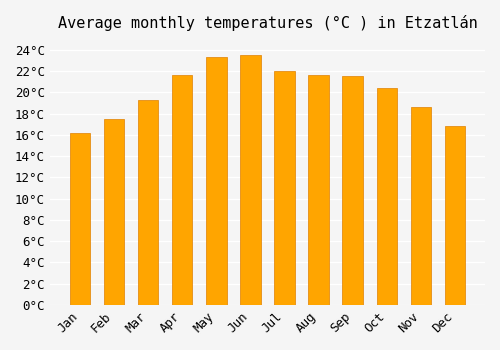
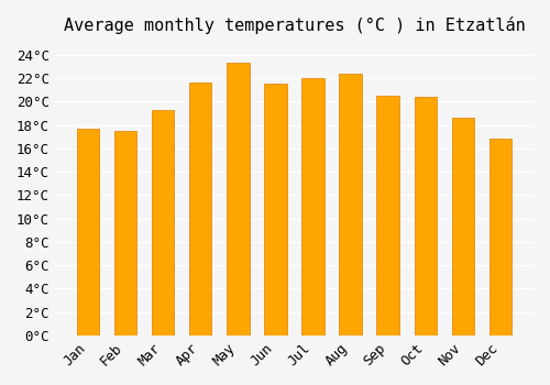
Jan: 16.2°C -> 17.7°C
Jun: 23.5°C -> 21.5°C
Aug: 21.6°C -> 22.4°C
Sep: 21.5°C -> 20.5°C
